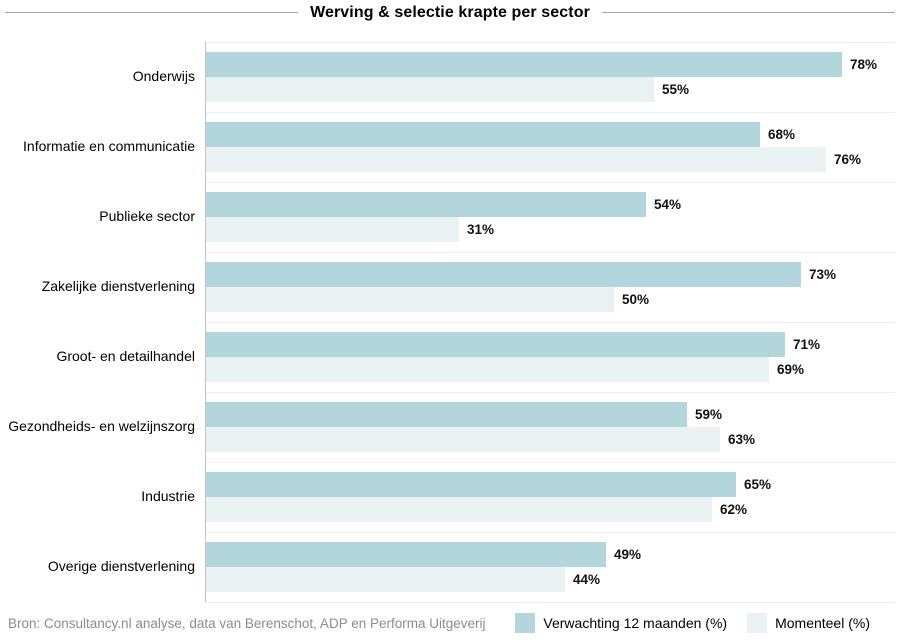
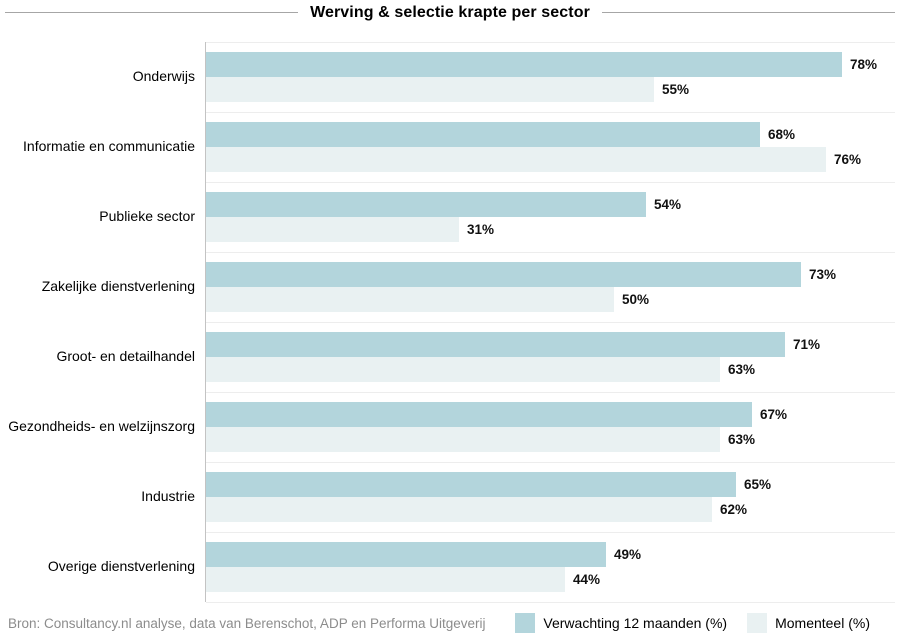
Momenteel (%)/Groot- en detailhandel: 69% -> 63%
Verwachting 12 maanden (%)/Gezondheids- en welzijnszorg: 59% -> 67%
